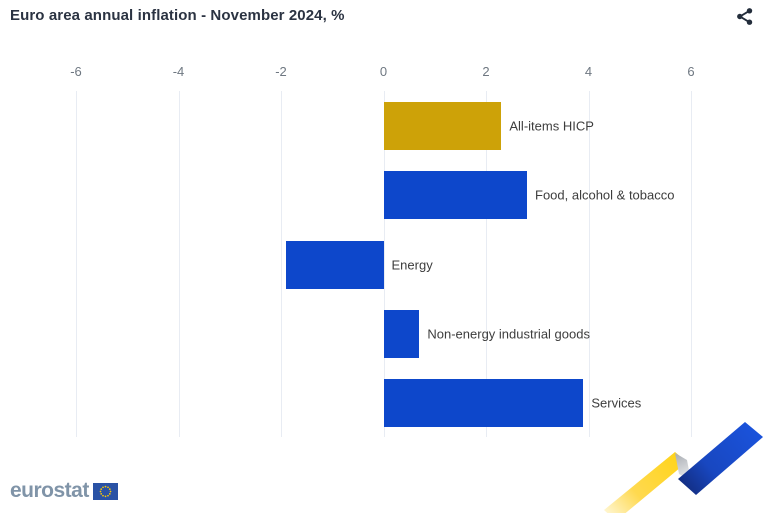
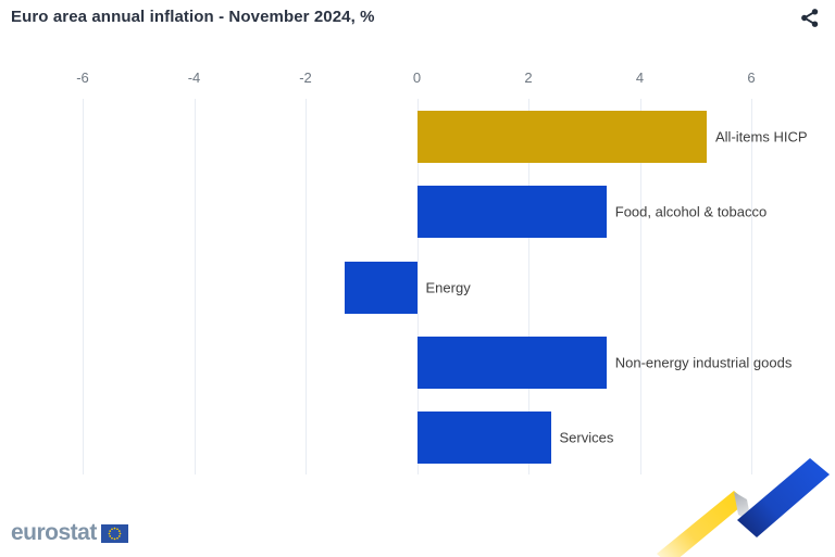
All-items HICP: 2.3 -> 5.2
Food, alcohol & tobacco: 2.8 -> 3.4
Energy: -1.9 -> -1.3
Non-energy industrial goods: 0.7 -> 3.4
Services: 3.9 -> 2.4
